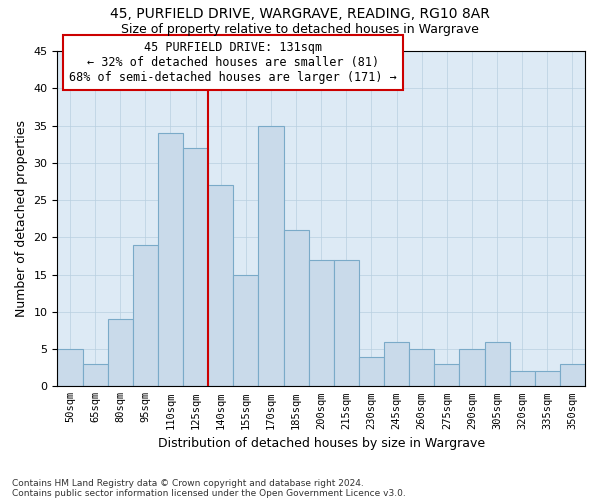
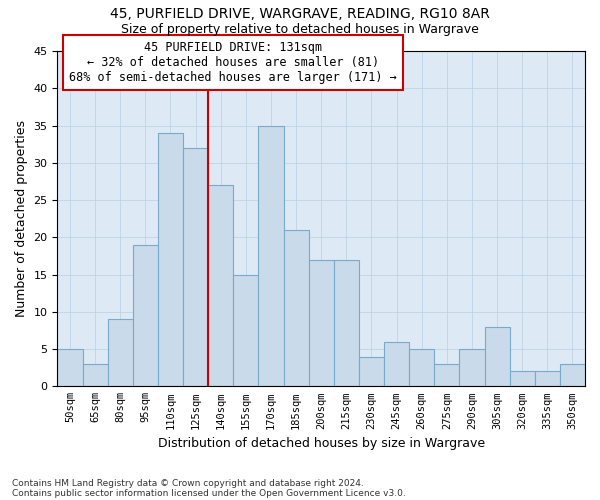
305sqm: 6 -> 8
